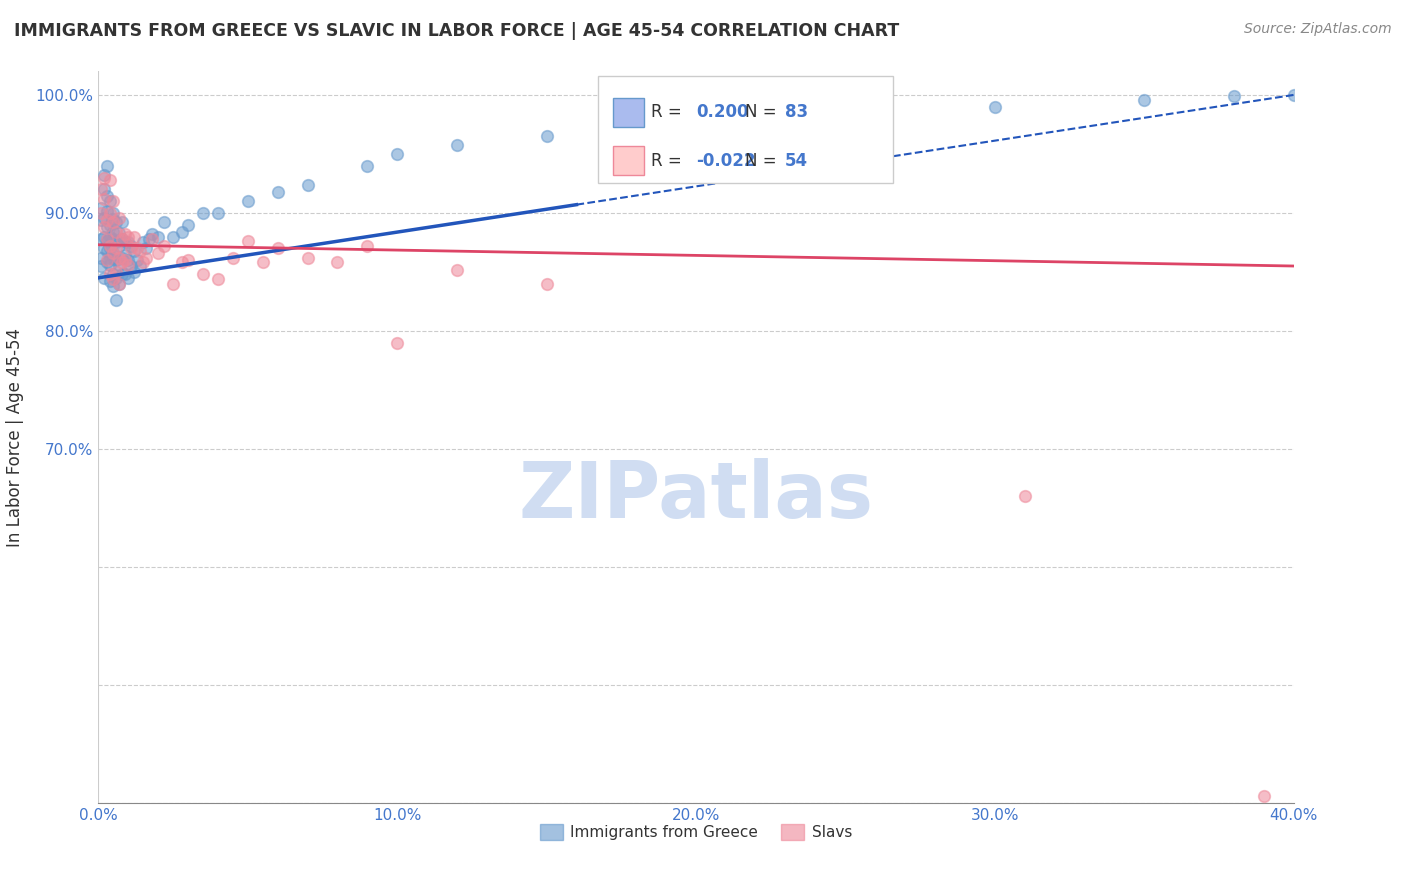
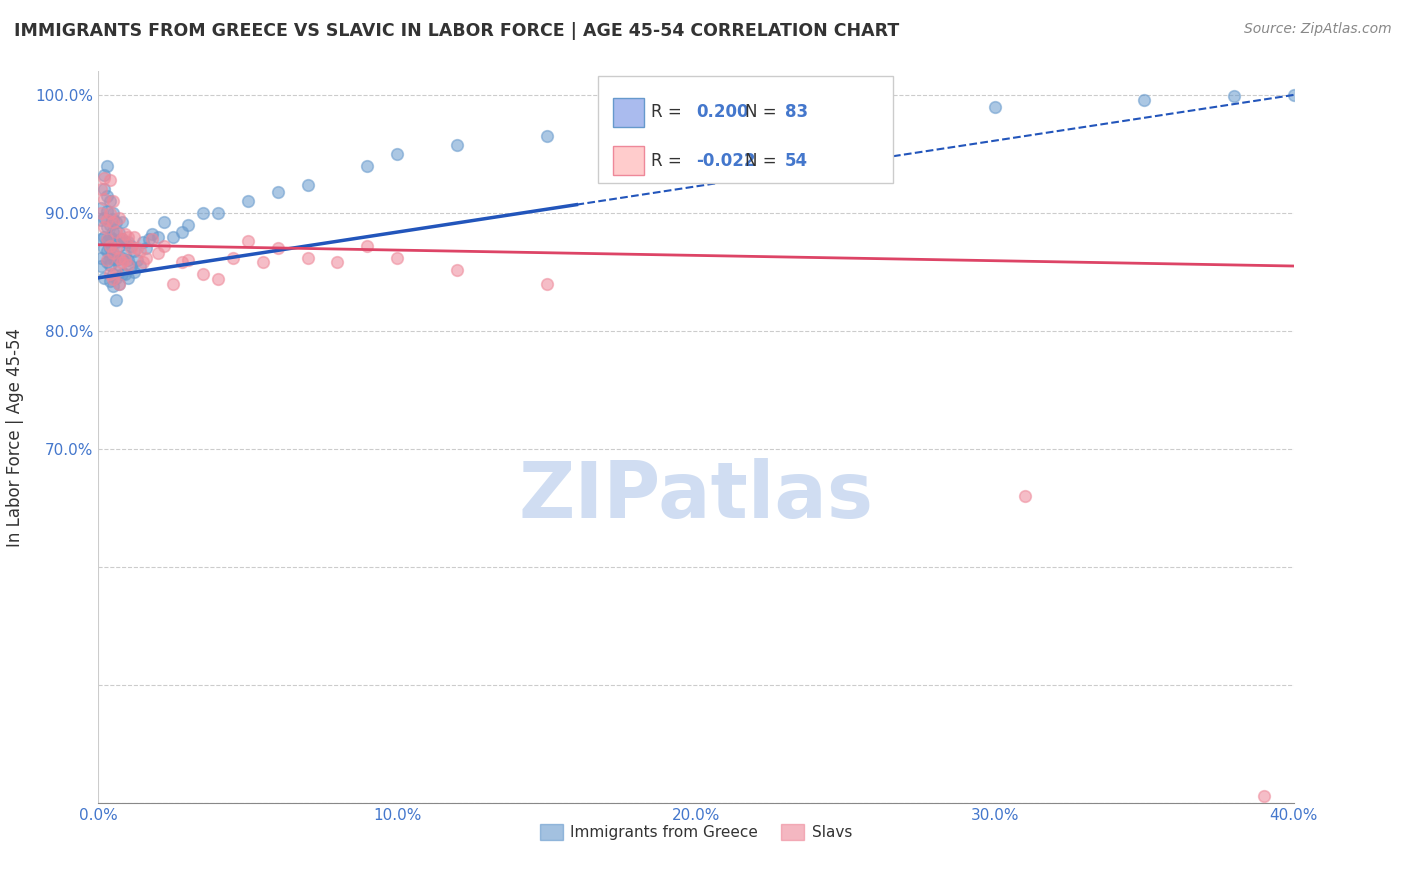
Slavs/10.0%: 79.0% -> 86.2%
